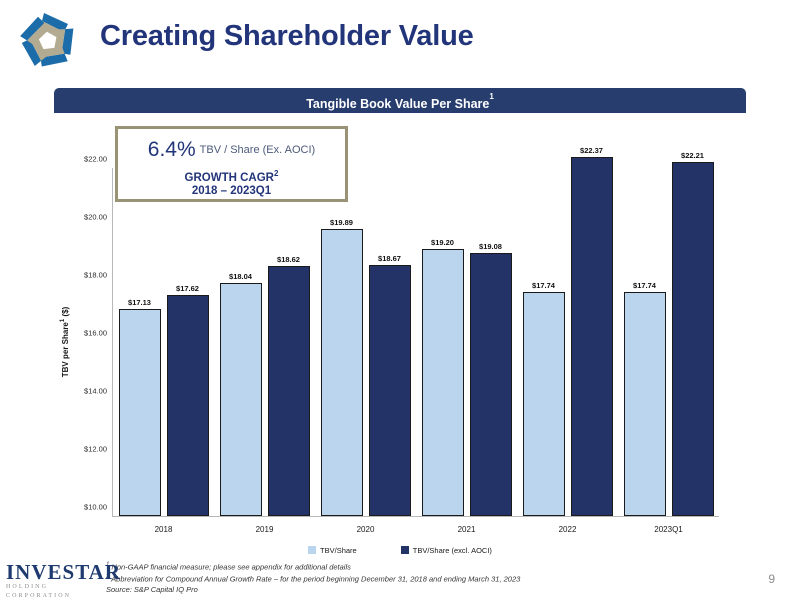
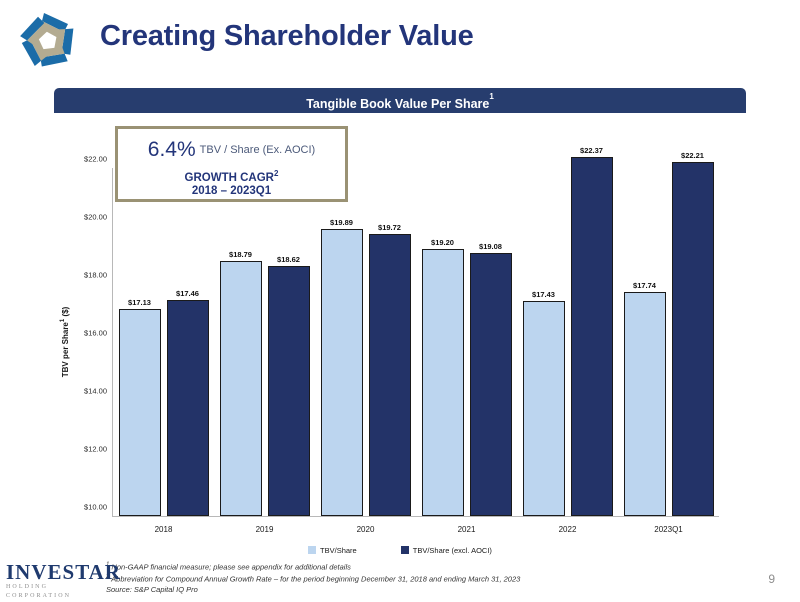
TBV/Share (excl. AOCI)/2018: $17.62 -> $17.46
TBV/Share/2019: $18.04 -> $18.79
TBV/Share (excl. AOCI)/2020: $18.67 -> $19.72
TBV/Share/2022: $17.74 -> $17.43
